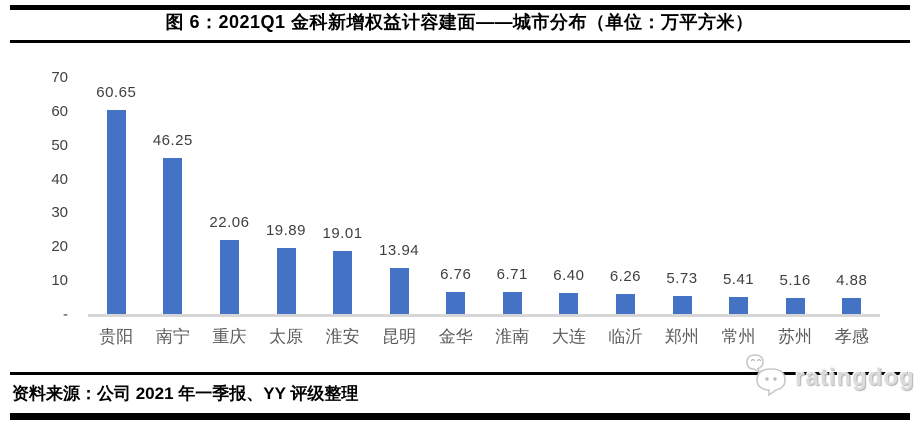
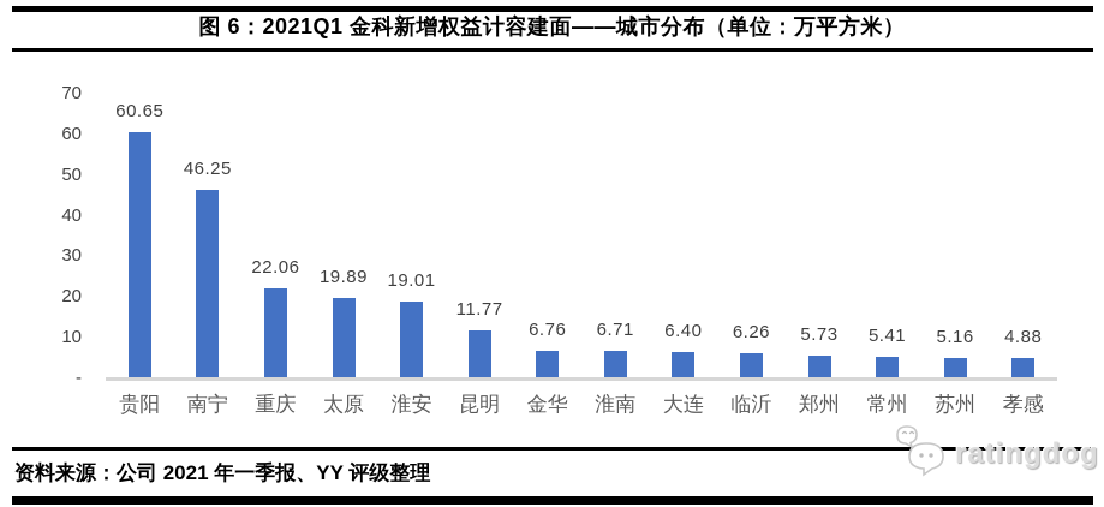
昆明: 13.94 -> 11.77
